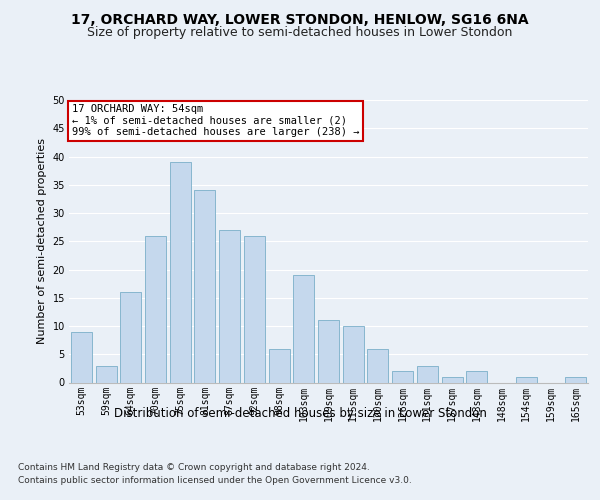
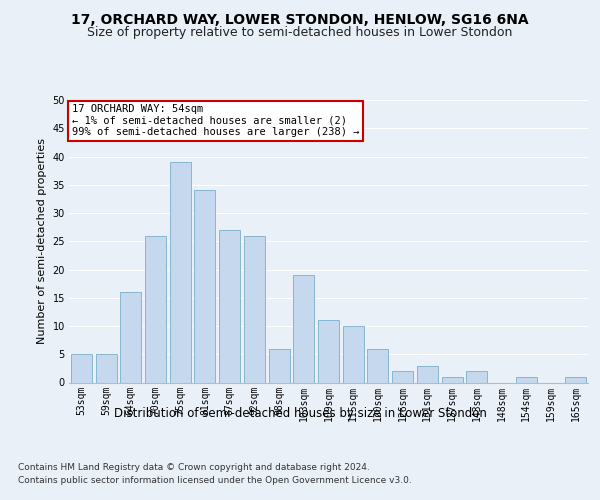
53sqm: 9 -> 5
59sqm: 3 -> 5
